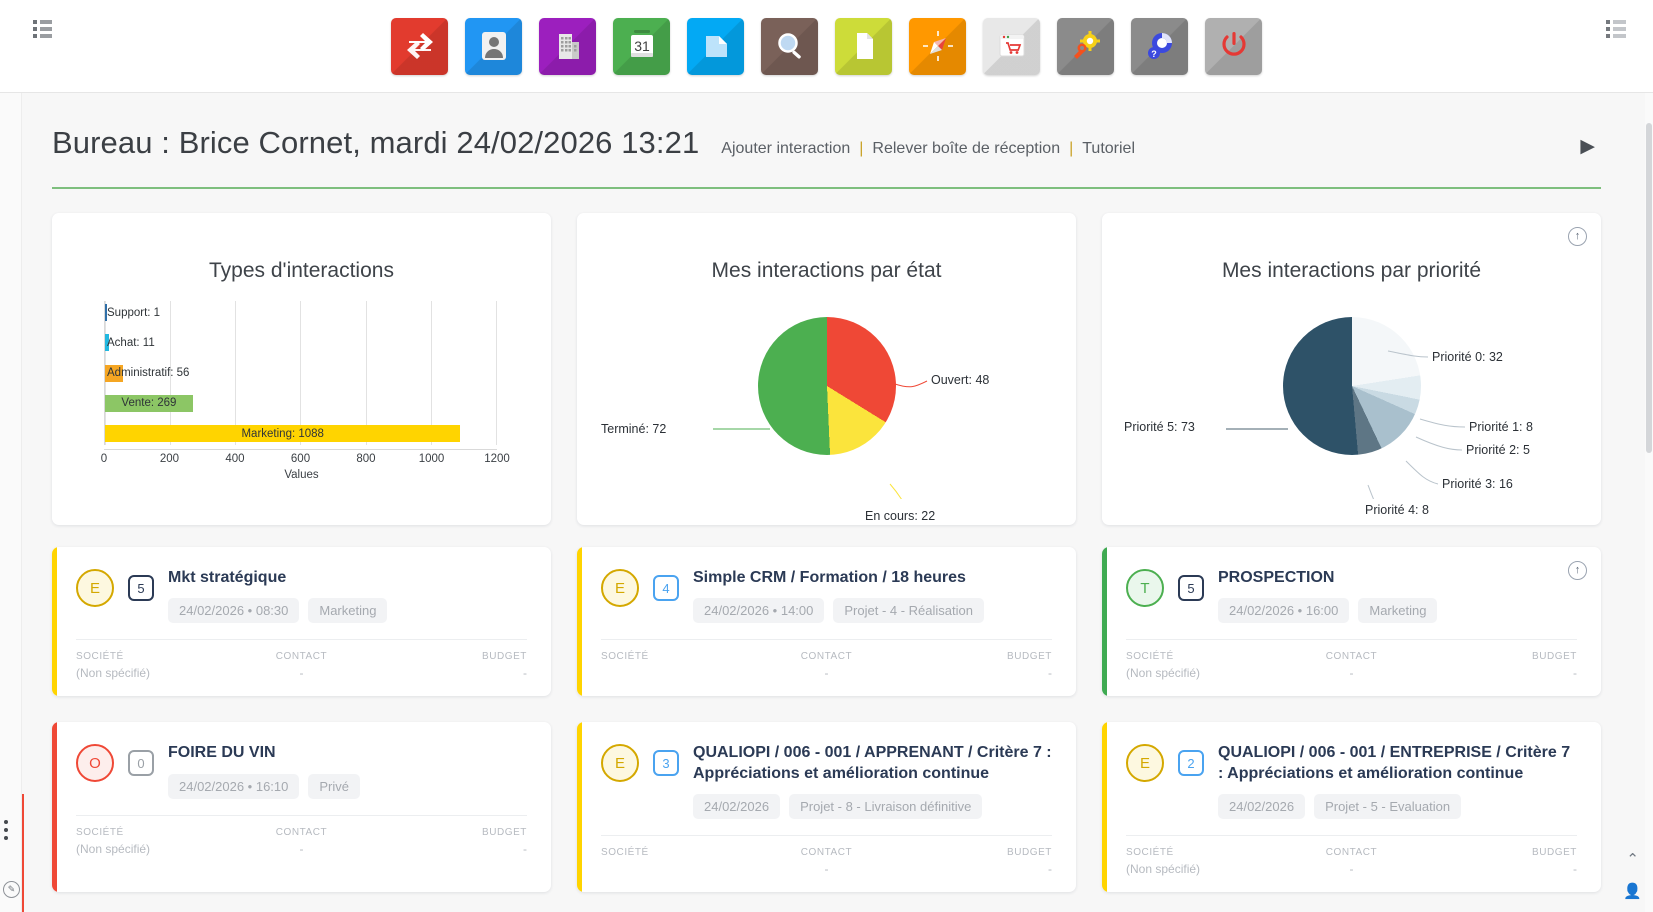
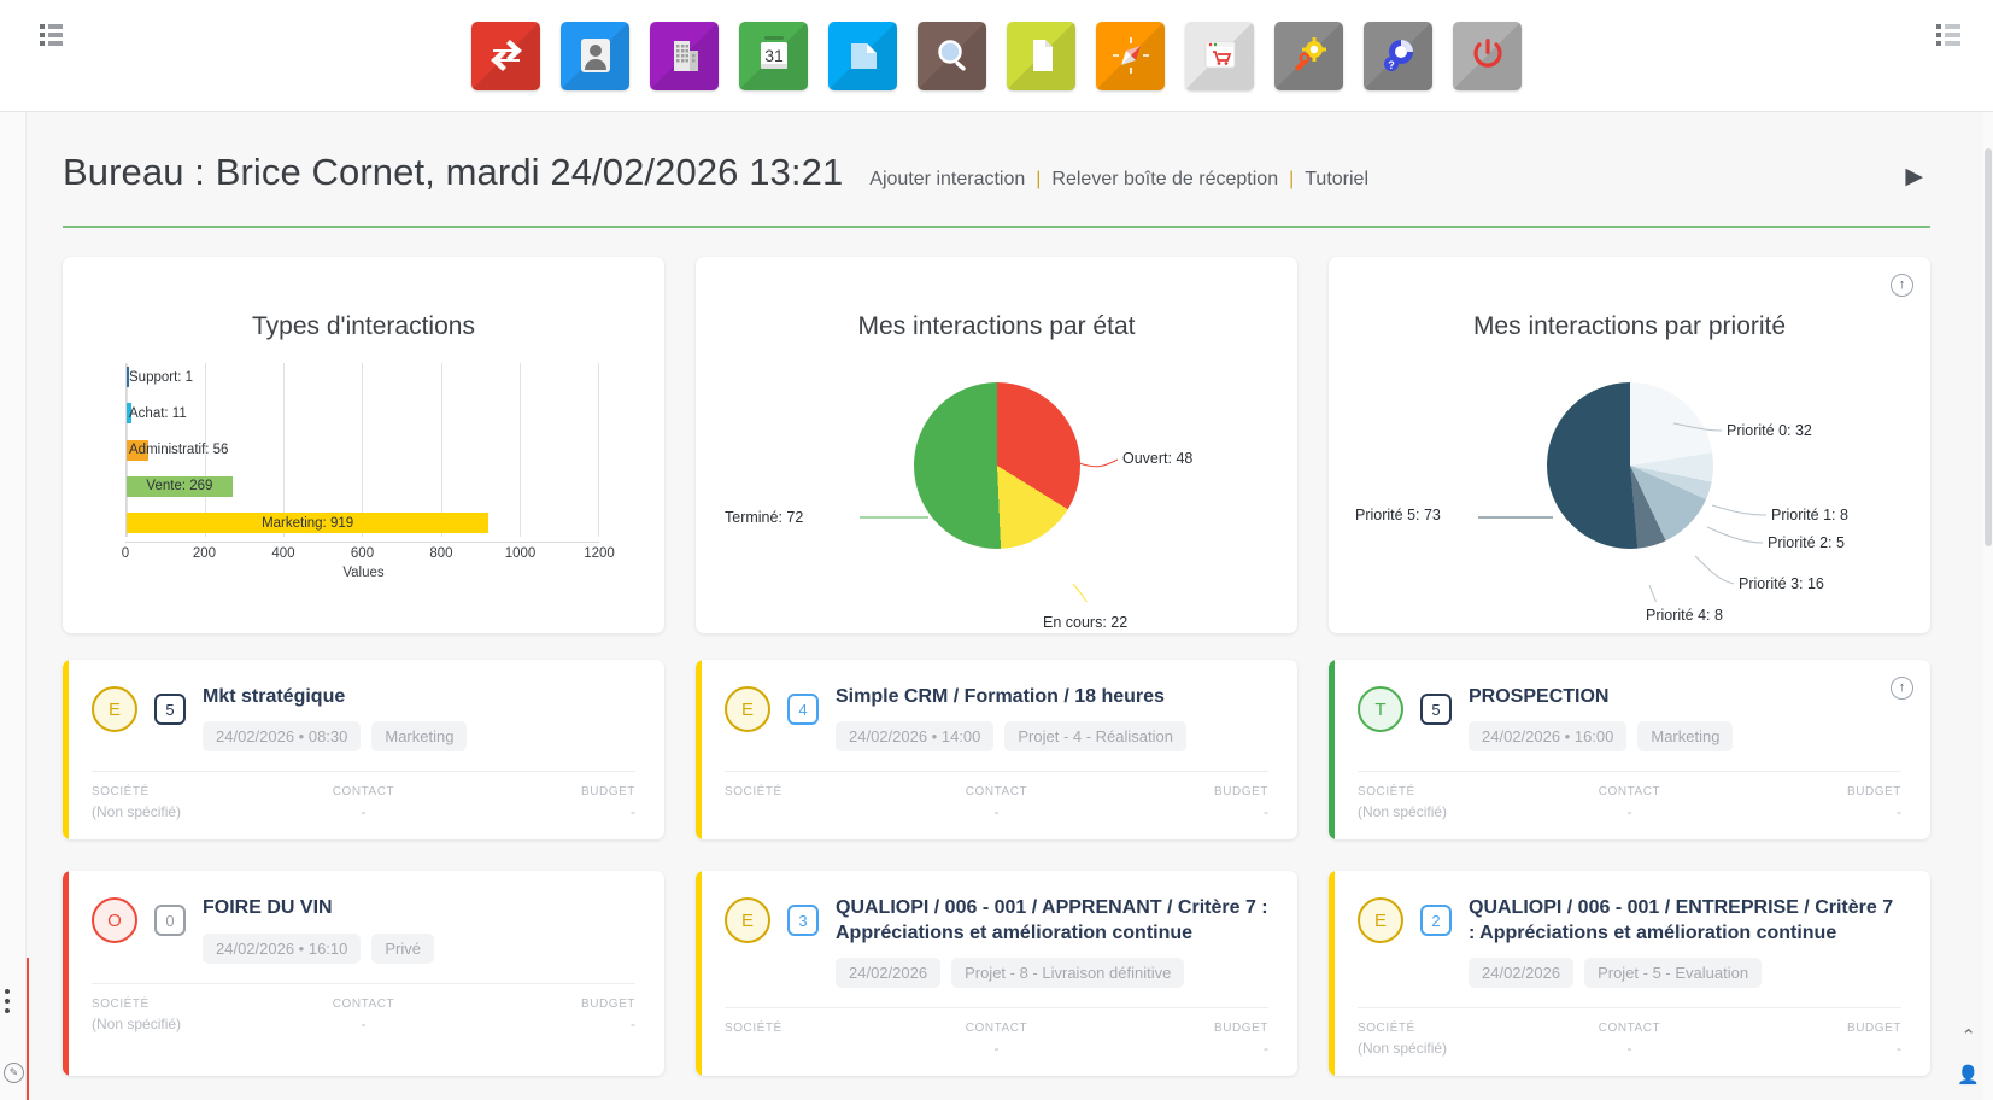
Types d'interactions/Marketing: 1088 -> 919
